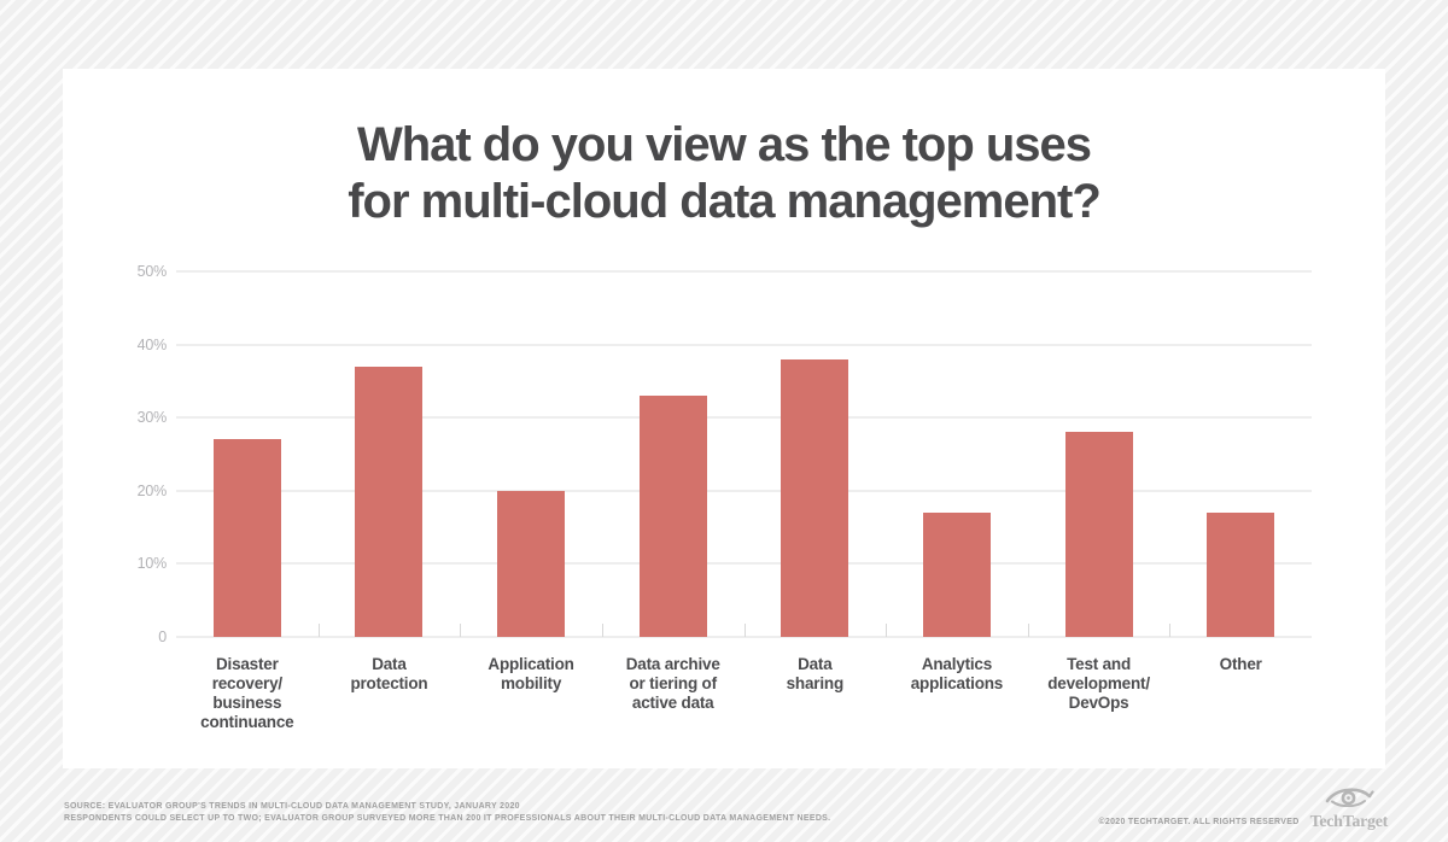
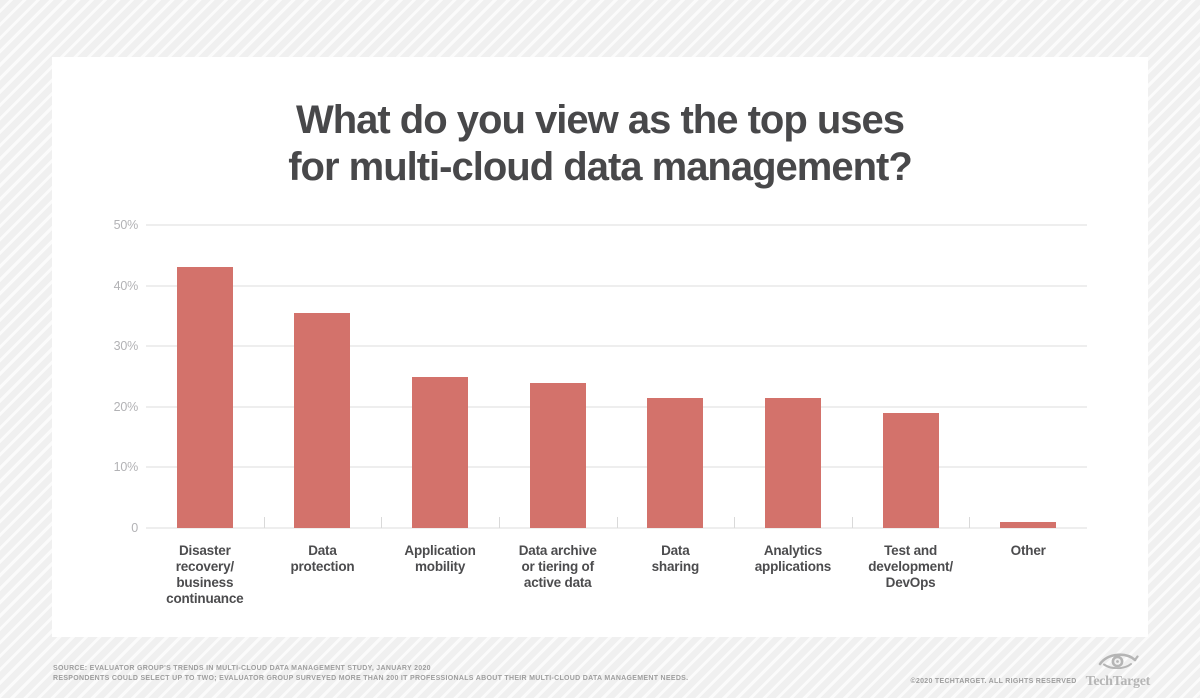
Disaster recovery/ business continuance: 27% -> 43%
Data protection: 37% -> 36%
Application mobility: 20% -> 25%
Data archive or tiering of active data: 33% -> 24%
Data sharing: 38% -> 22%
Analytics applications: 17% -> 22%
Test and development/ DevOps: 28% -> 19%
Other: 17% -> 1%
